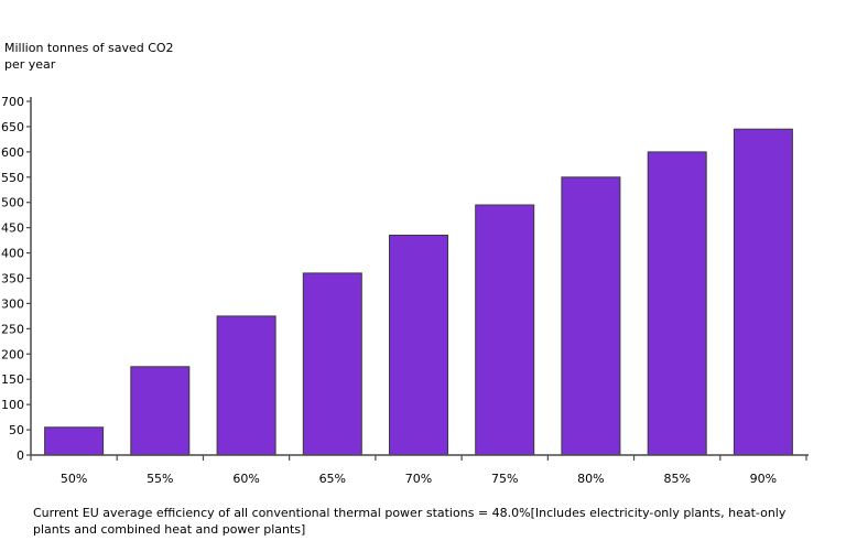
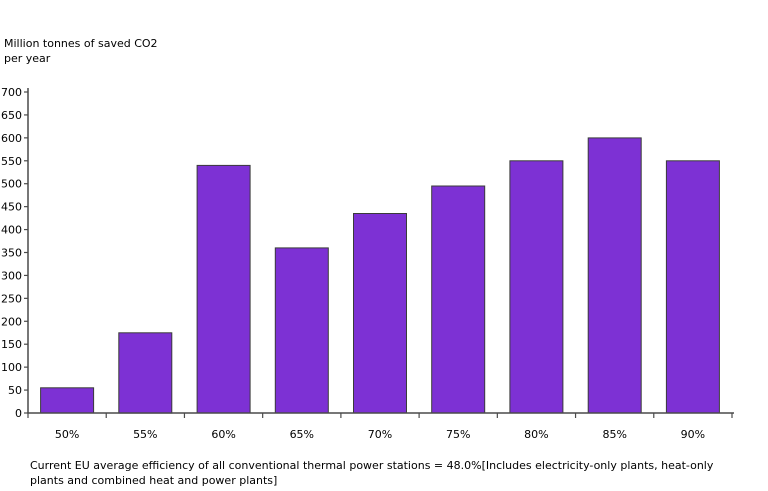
60%: 280 -> 540
90%: 640 -> 550
